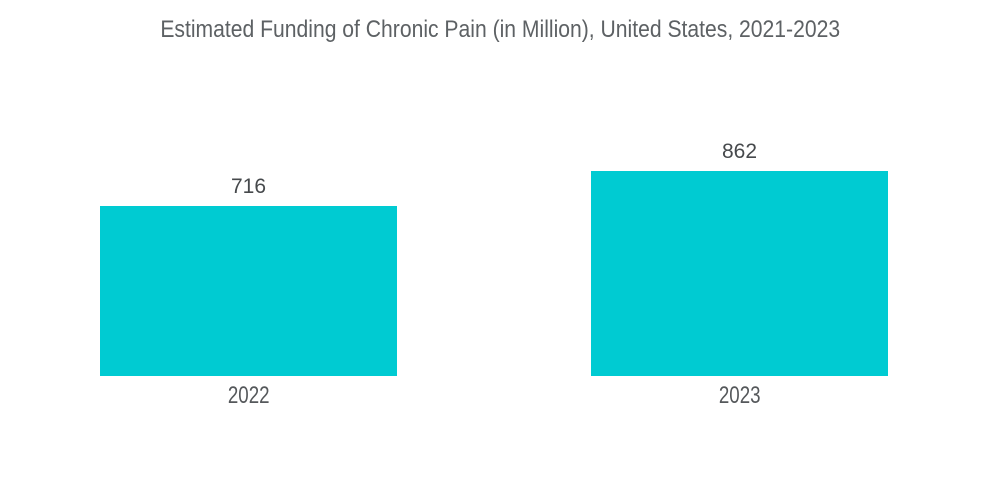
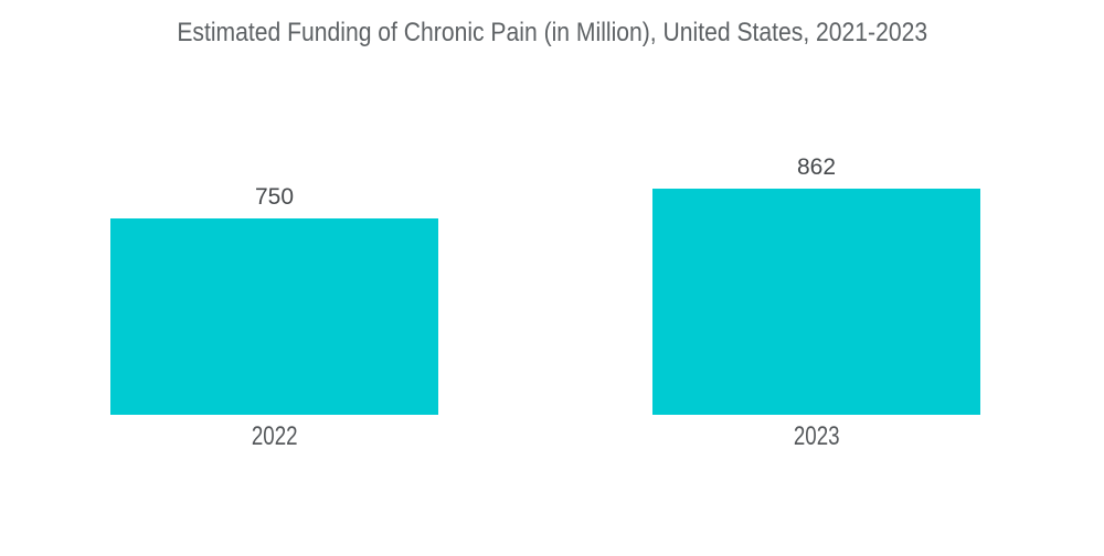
2022: 716 -> 750
